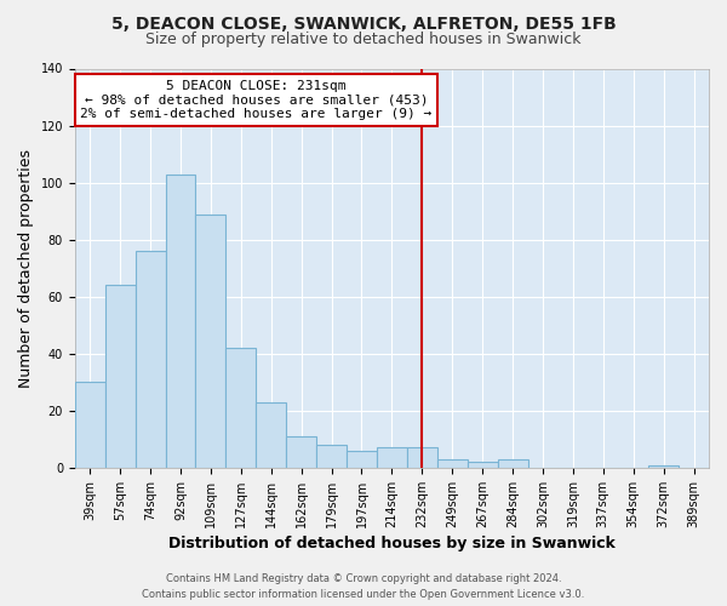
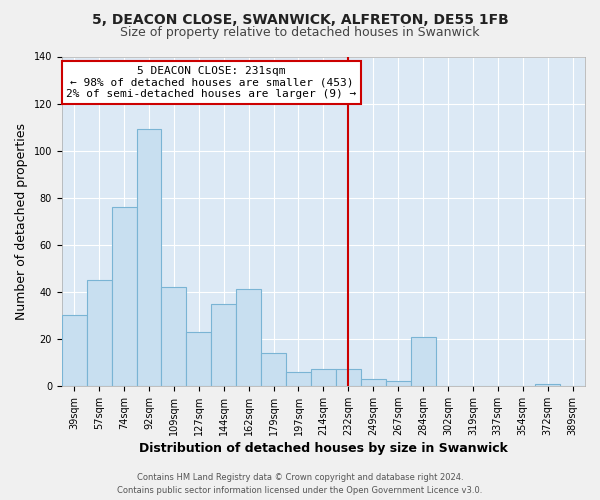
57sqm: 64 -> 45
92sqm: 103 -> 109
109sqm: 89 -> 42
127sqm: 42 -> 23
144sqm: 23 -> 35
162sqm: 11 -> 41
179sqm: 8 -> 14
284sqm: 3 -> 21
